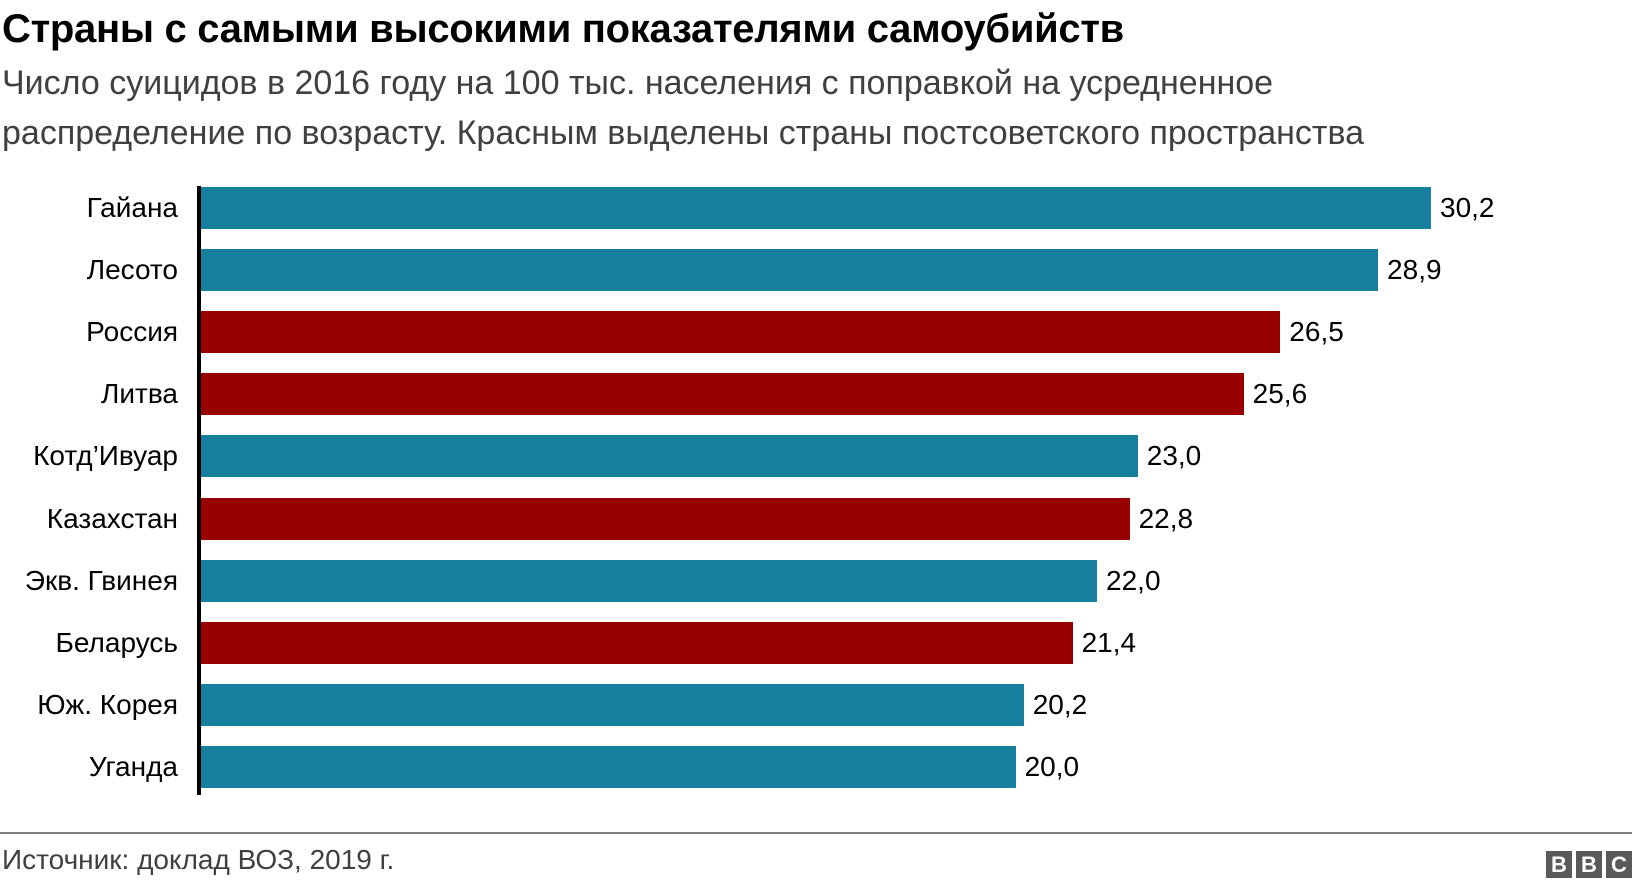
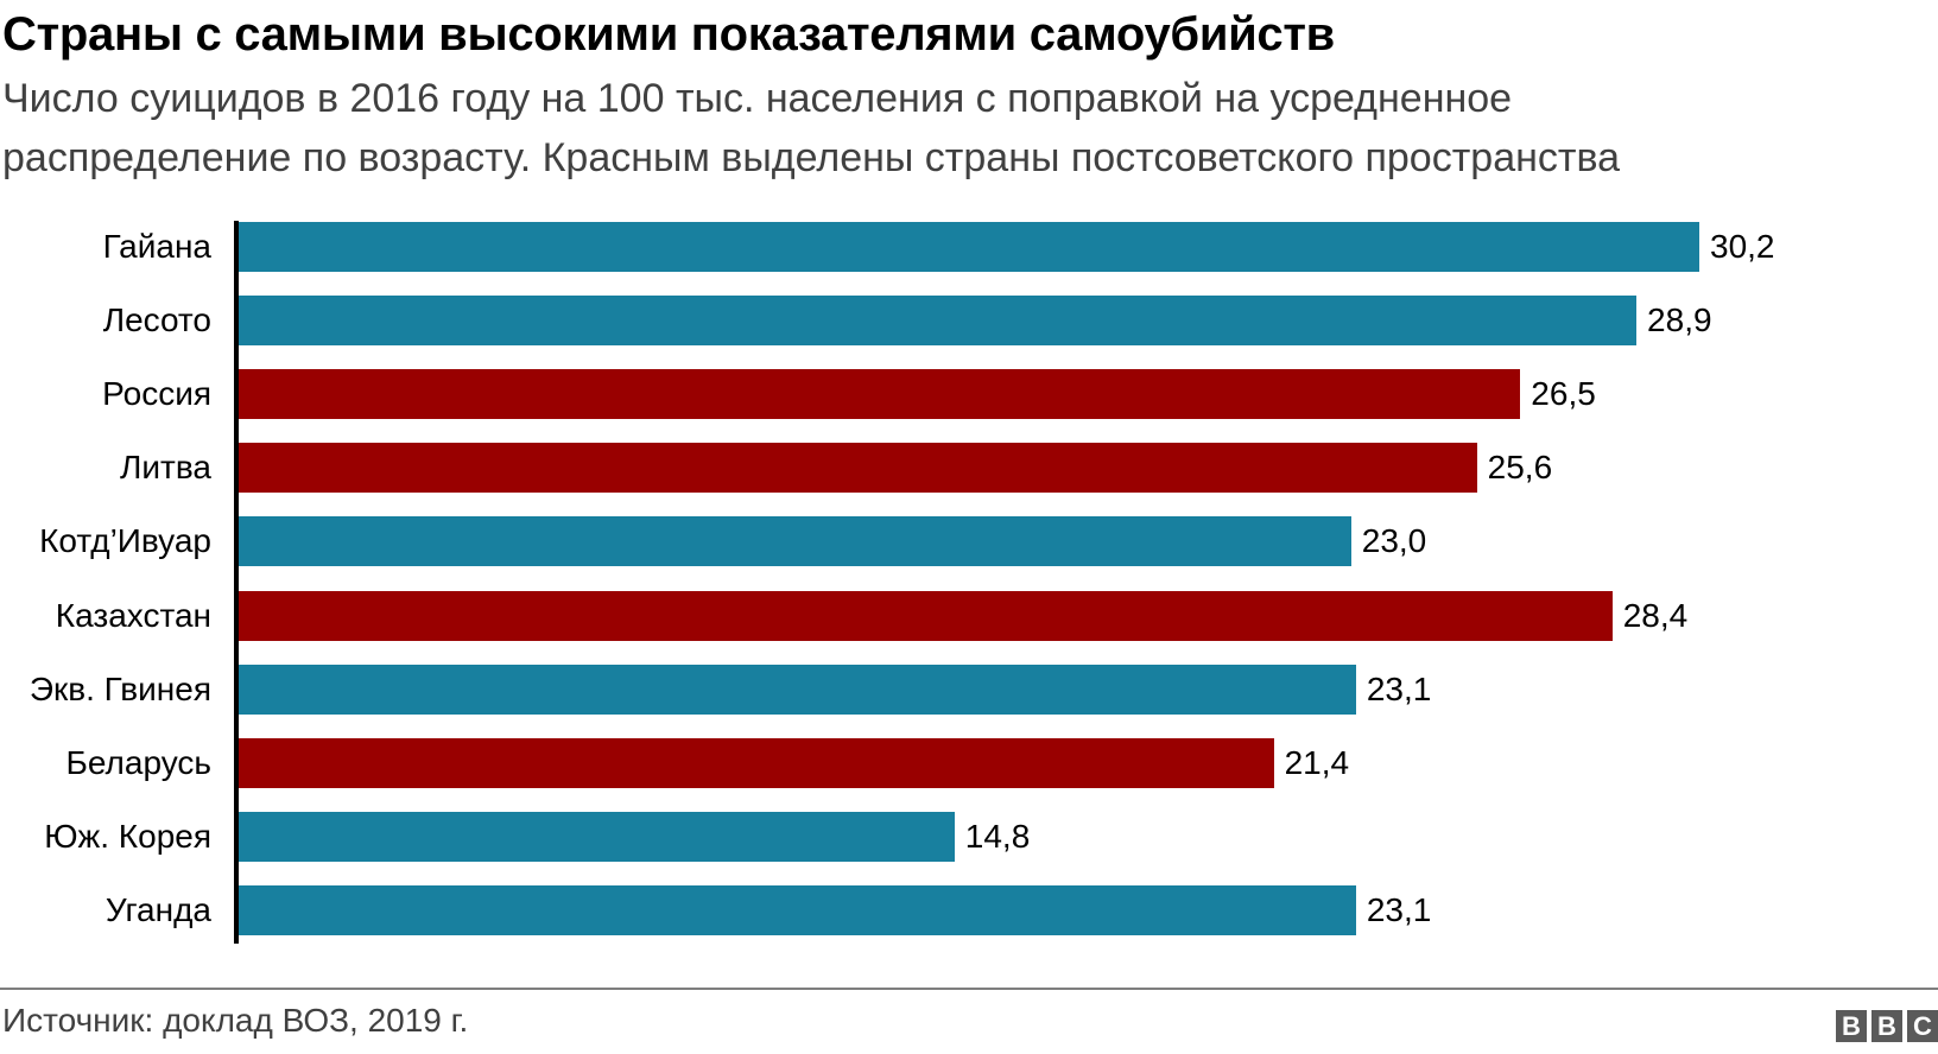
Казахстан: 22,8 -> 28,4
Экв. Гвинея: 22,0 -> 23,1
Юж. Корея: 20,2 -> 14,8
Уганда: 20,0 -> 23,1
